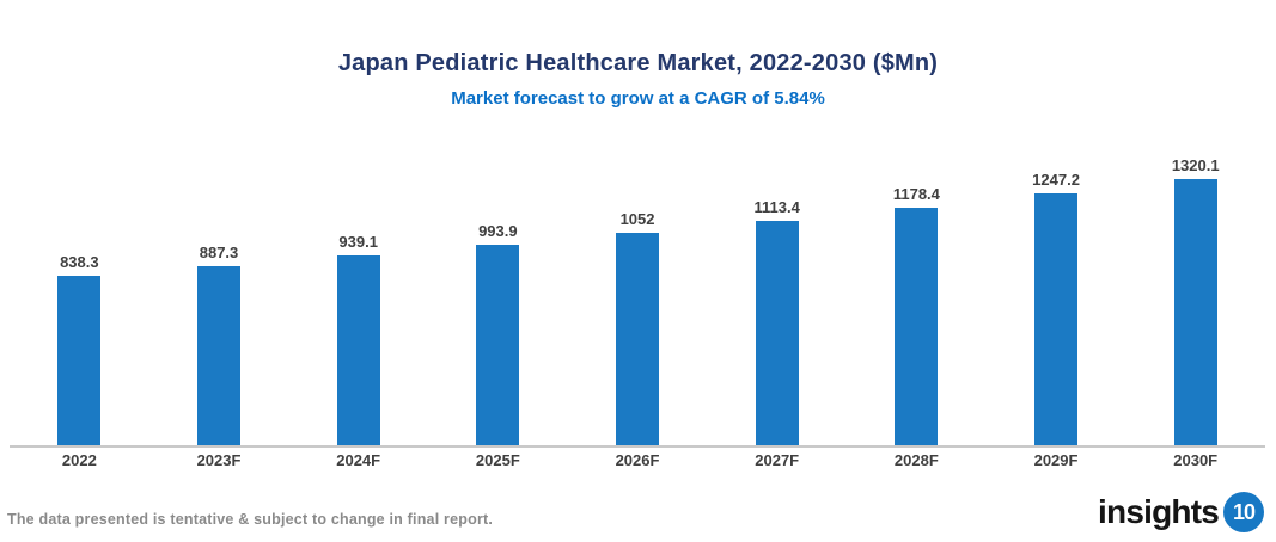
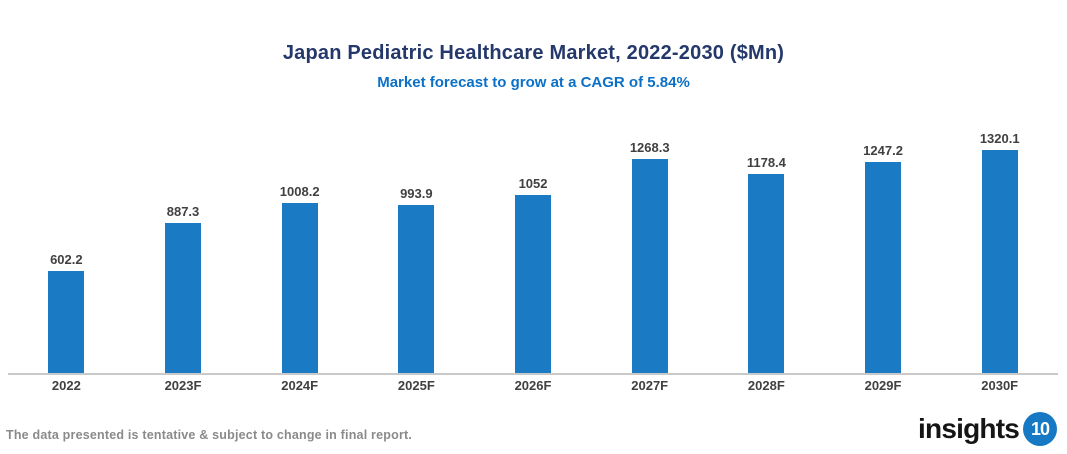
2022: 838.3 -> 602.2
2024F: 939.1 -> 1008.2
2027F: 1113.4 -> 1268.3
